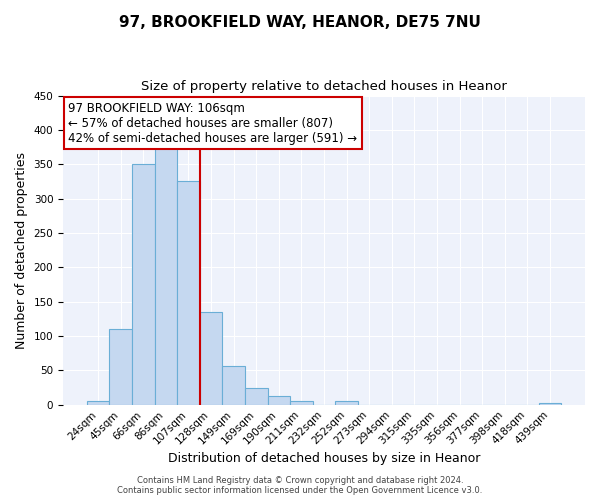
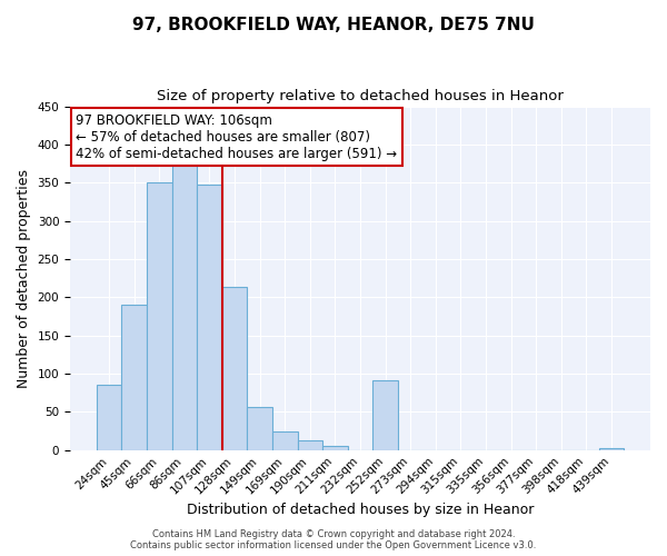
24sqm: 5 -> 86
45sqm: 110 -> 190
107sqm: 325 -> 348
128sqm: 135 -> 214
252sqm: 5 -> 92
